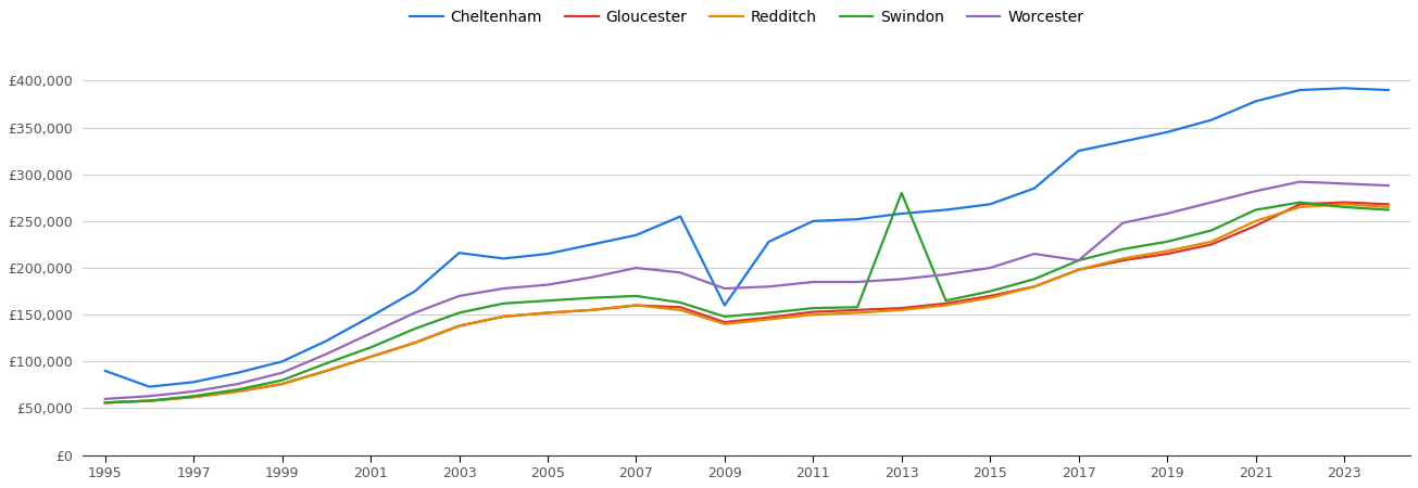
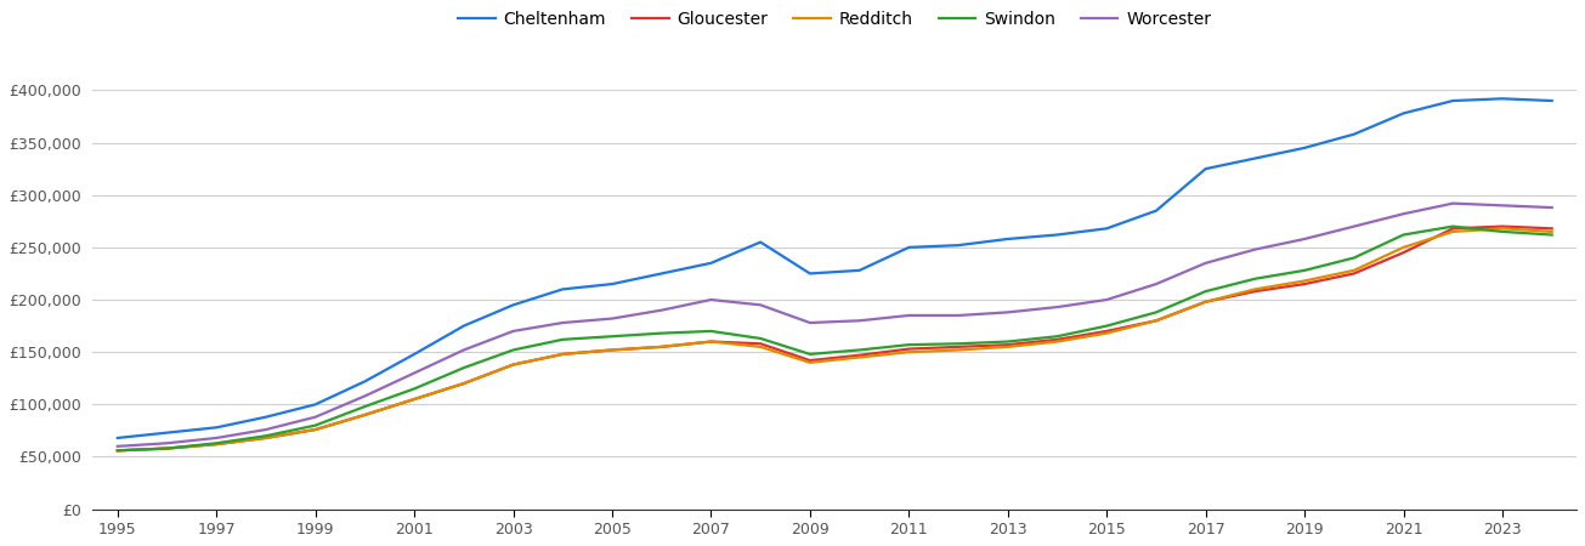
Cheltenham/1995: £90,000 -> £68,000
Cheltenham/2003: £216,000 -> £195,000
Cheltenham/2009: £160,000 -> £225,000
Swindon/2013: £280,000 -> £160,000
Worcester/2017: £208,000 -> £235,000
